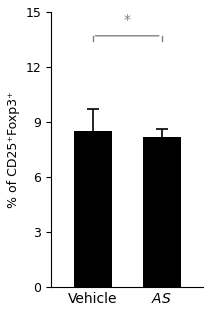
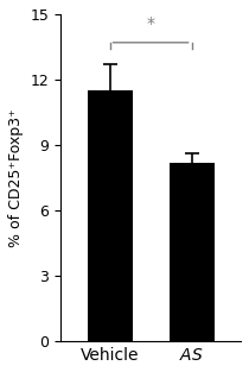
Vehicle: 8.5 -> 11.5
